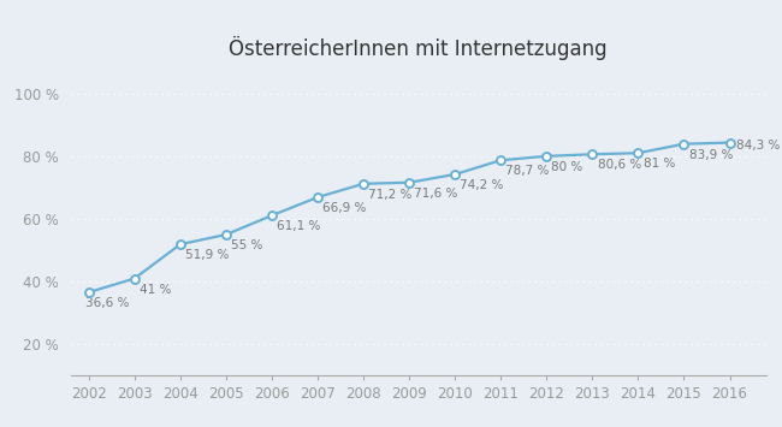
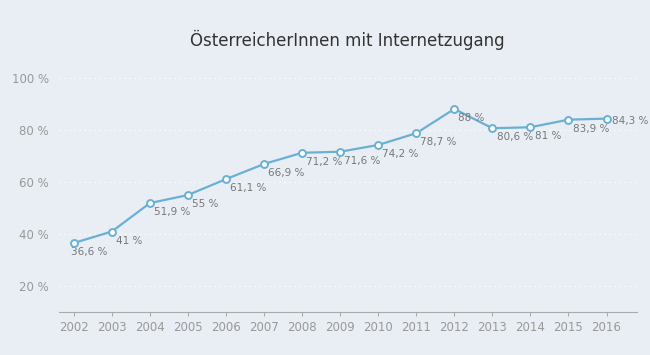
2012: 80 -> 88
